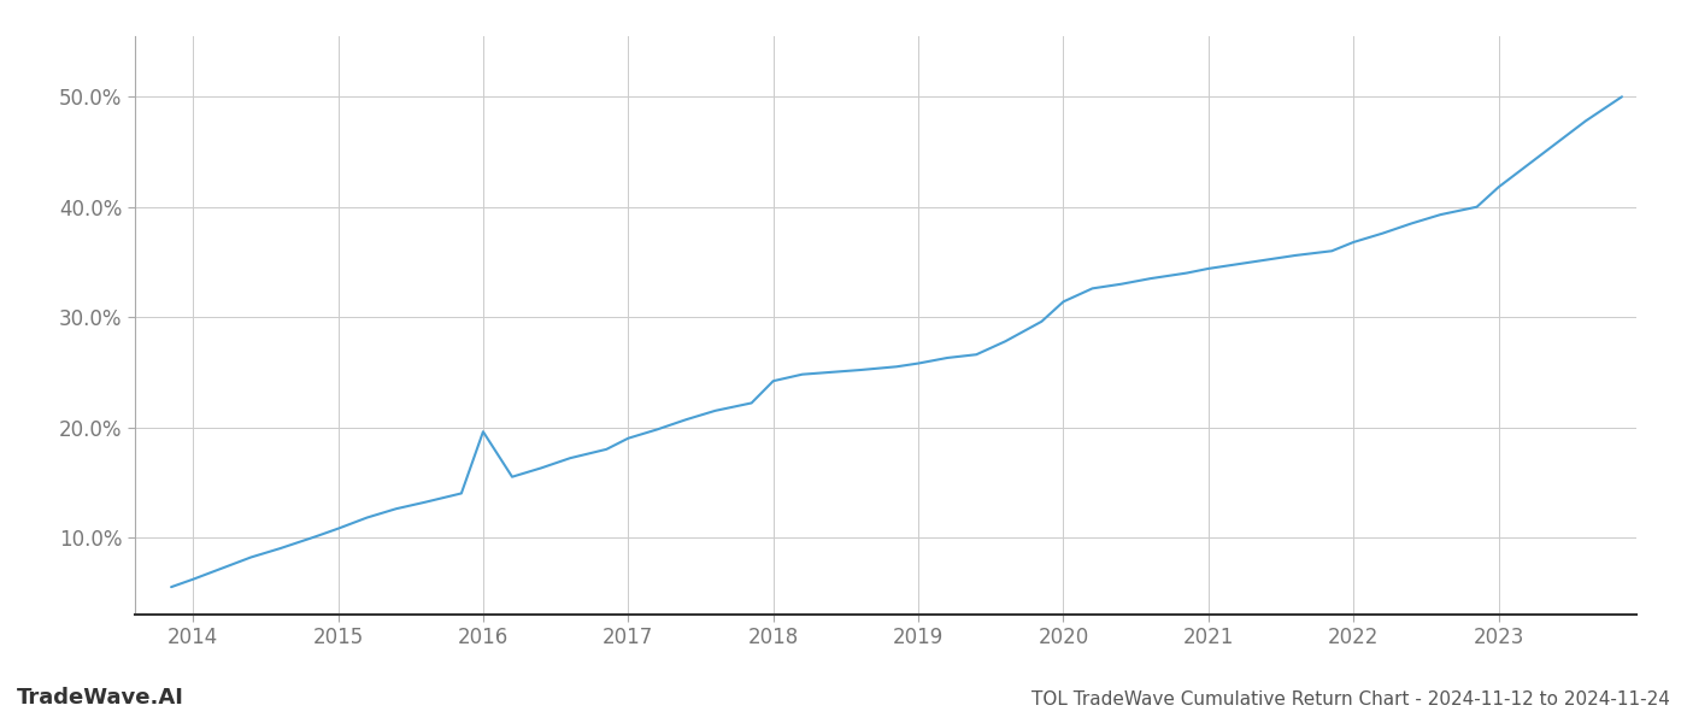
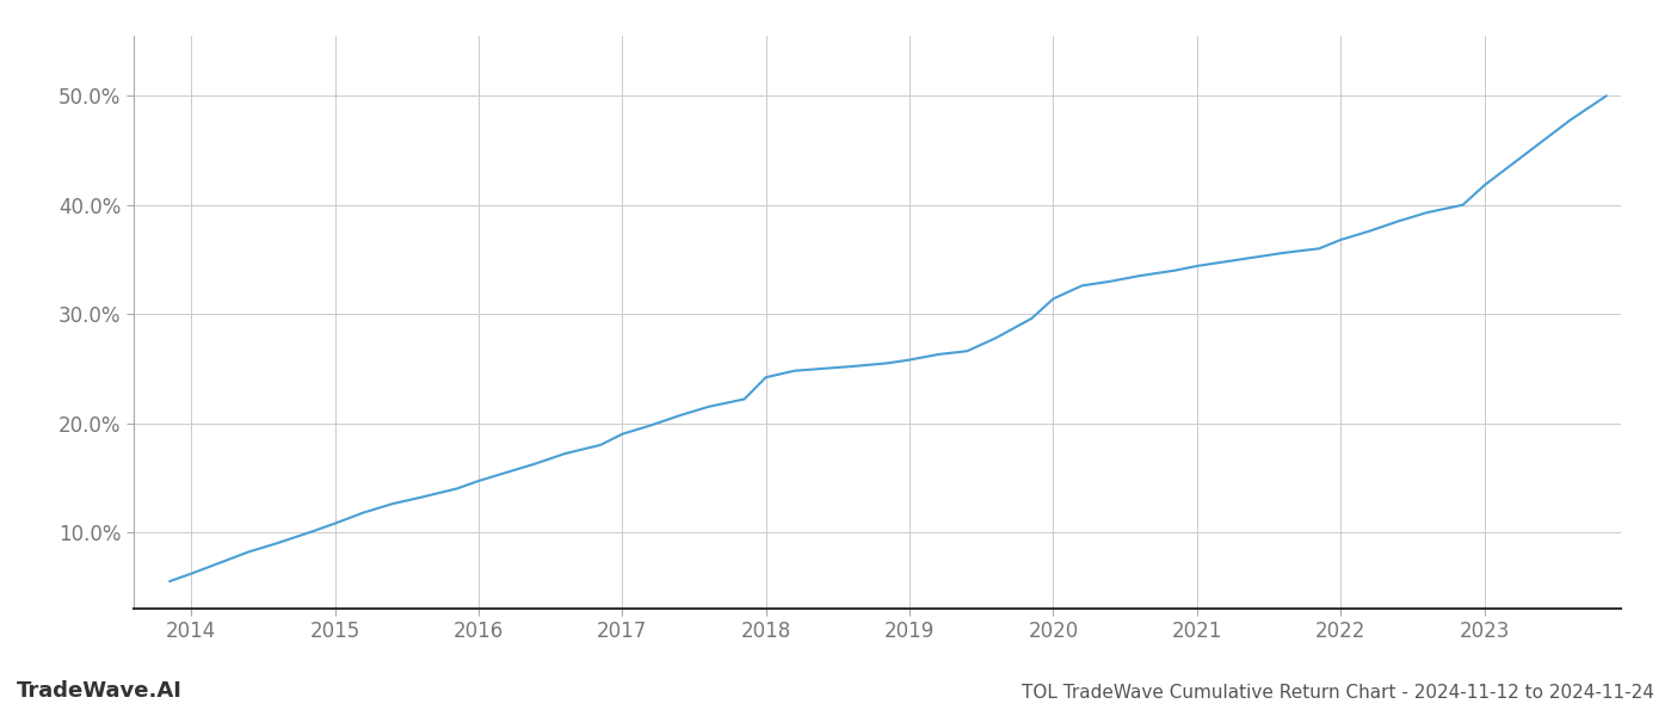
2016: 19.6% -> 14.7%
